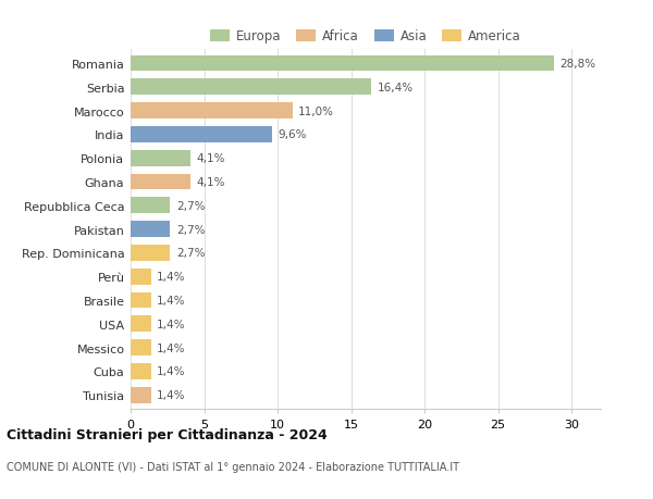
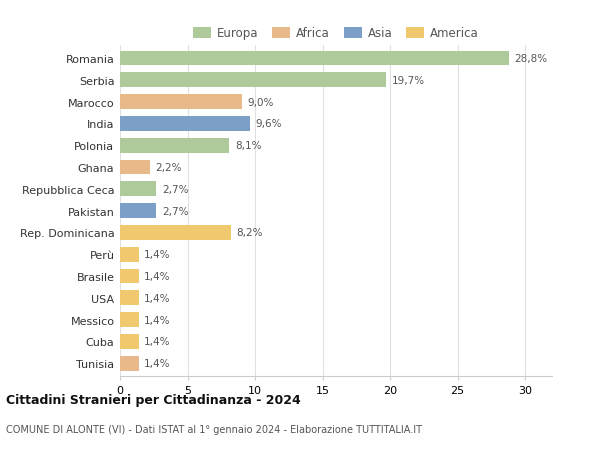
Serbia: 16,4% -> 19,7%
Marocco: 11,0% -> 9,0%
Polonia: 4,1% -> 8,1%
Ghana: 4,1% -> 2,2%
Rep. Dominicana: 2,7% -> 8,2%
